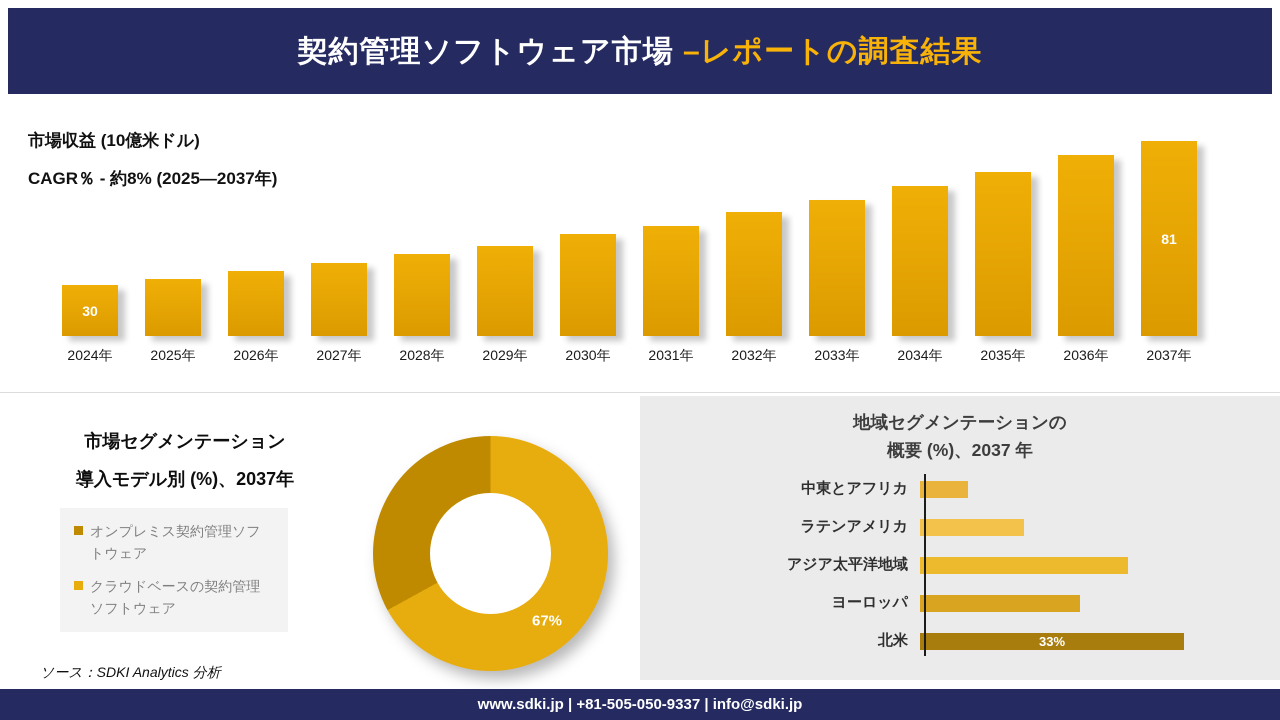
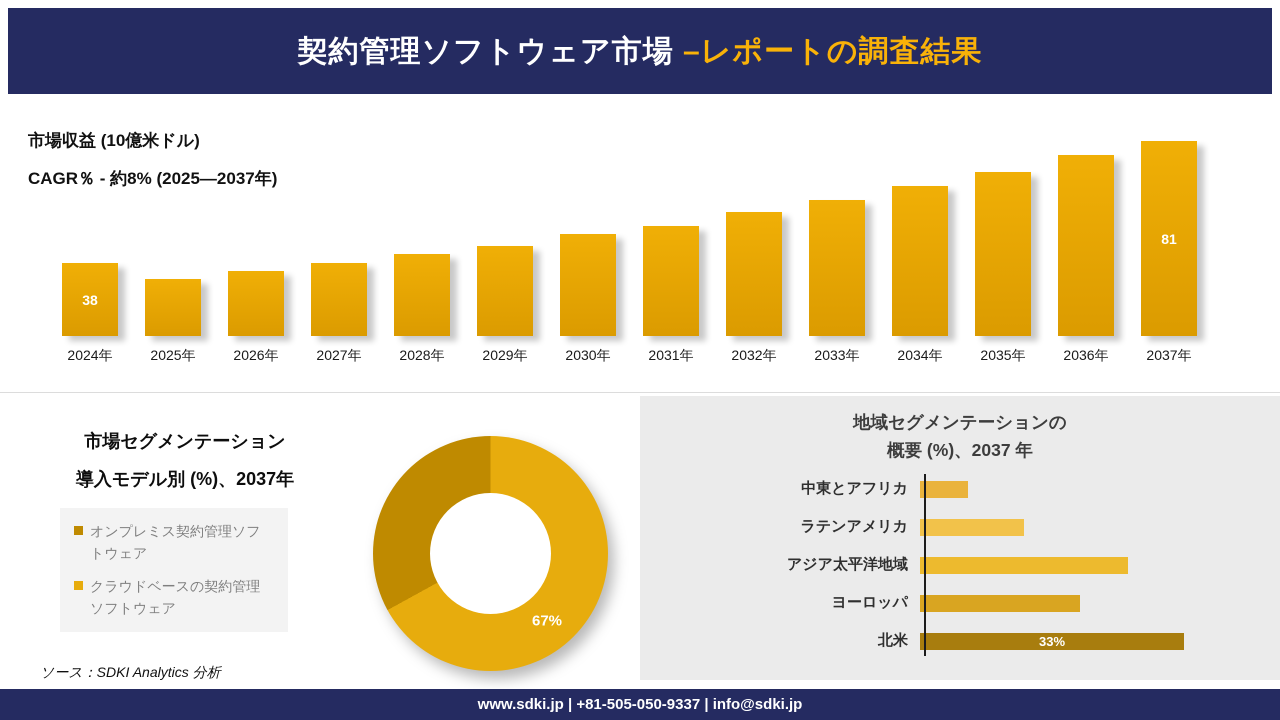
市場収益 (10億米ドル)/2024年: 30 -> 38
